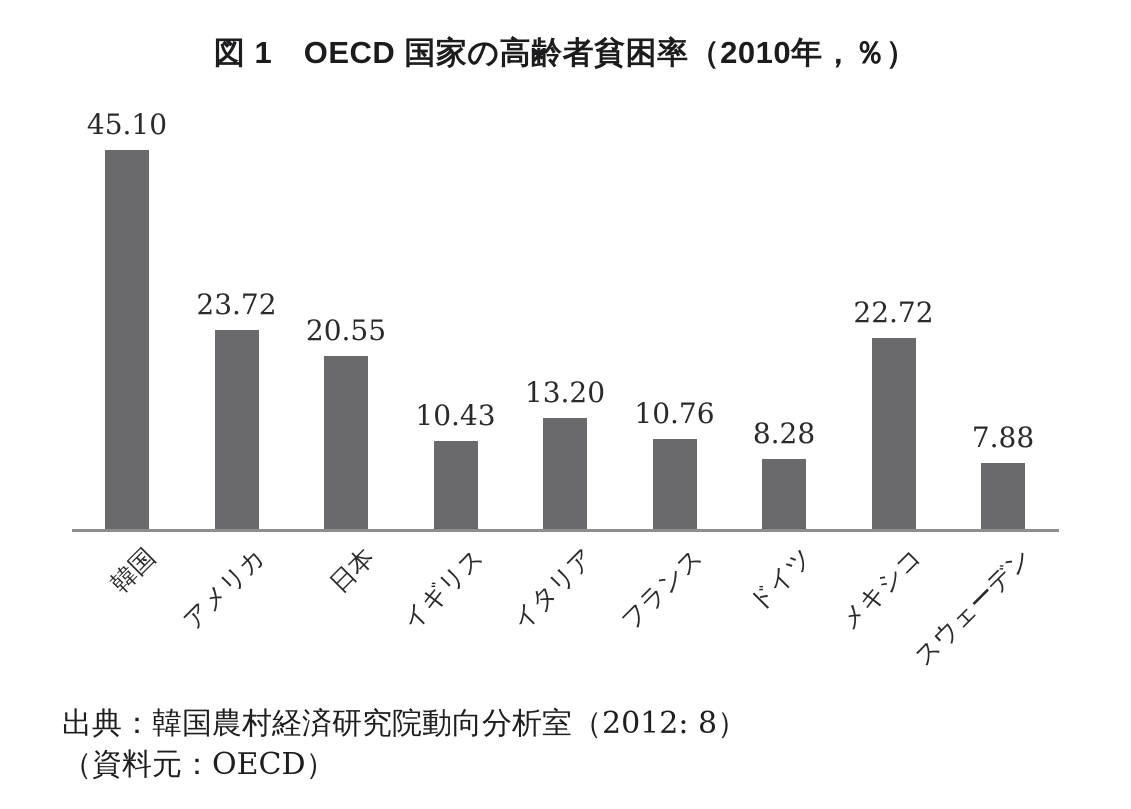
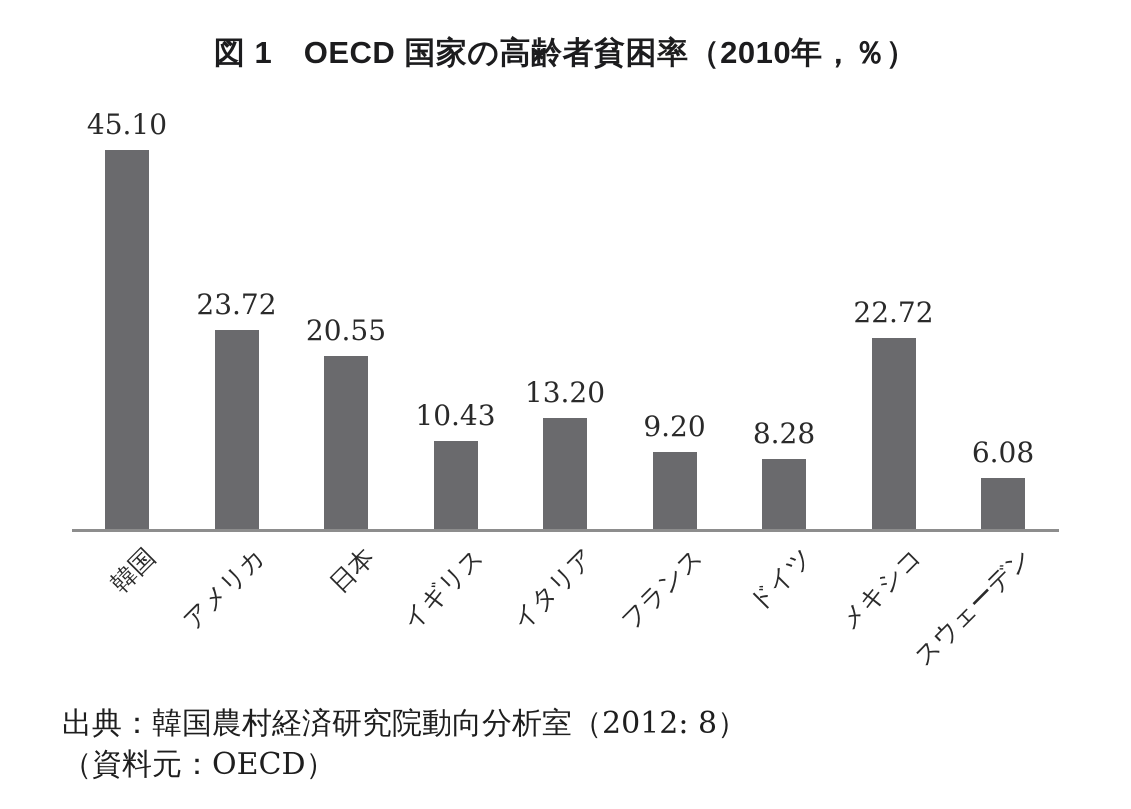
フランス: 10.76 -> 9.20
スウェーデン: 7.88 -> 6.08
